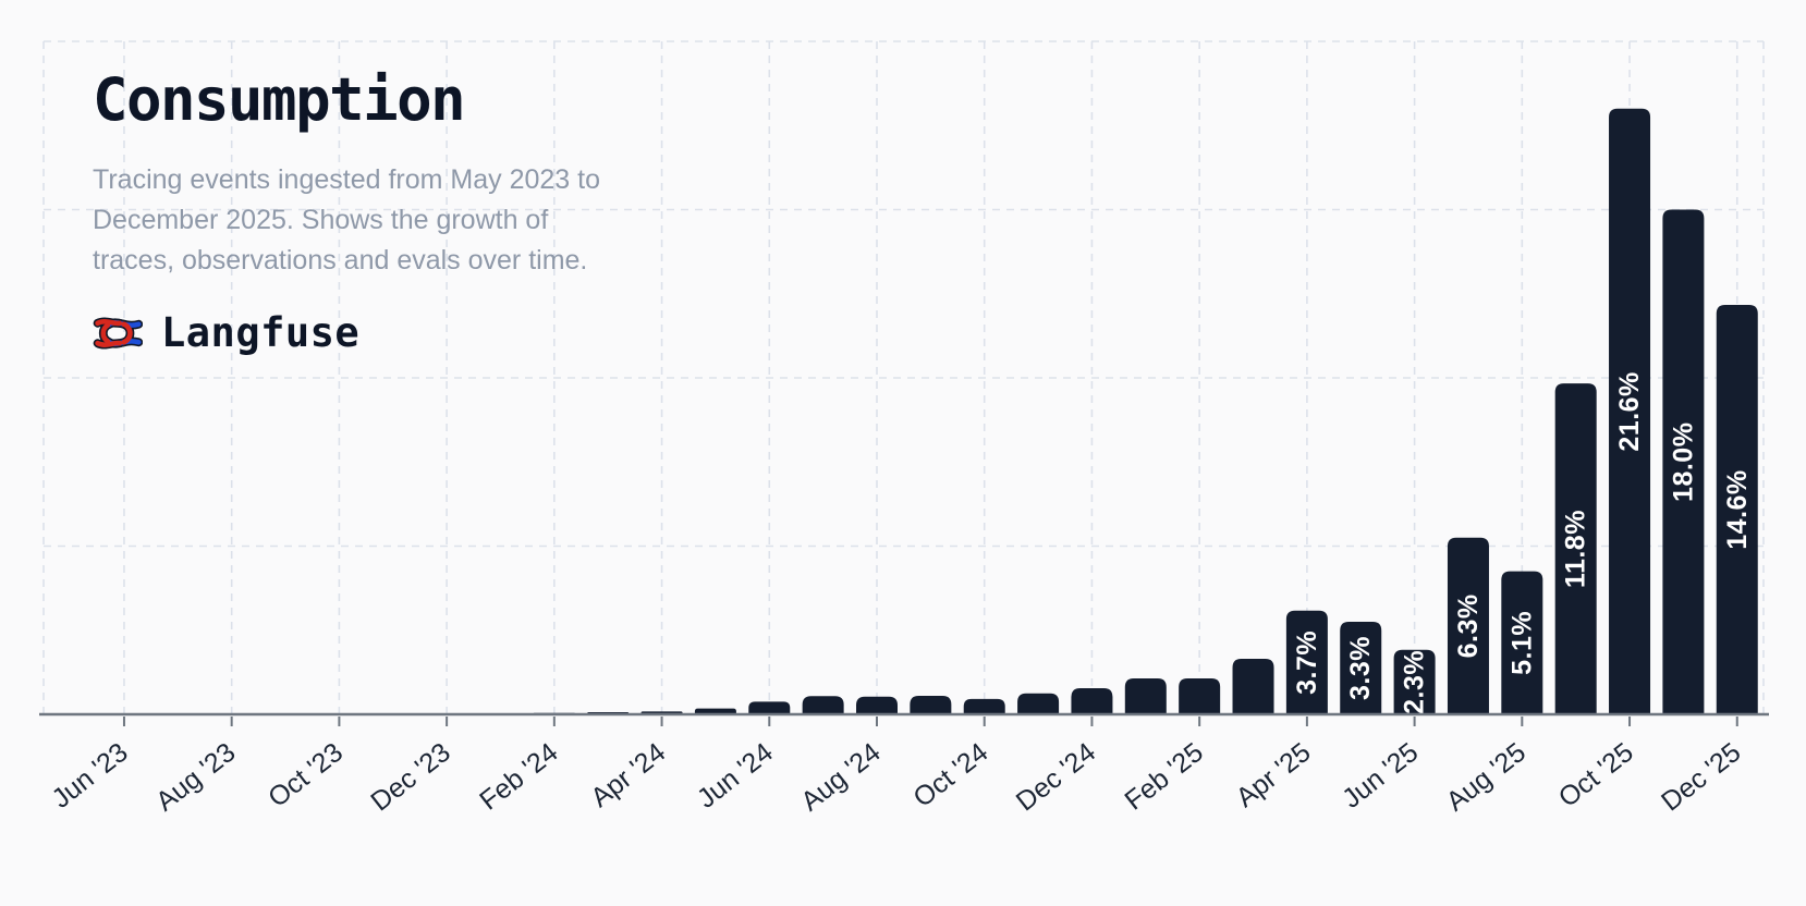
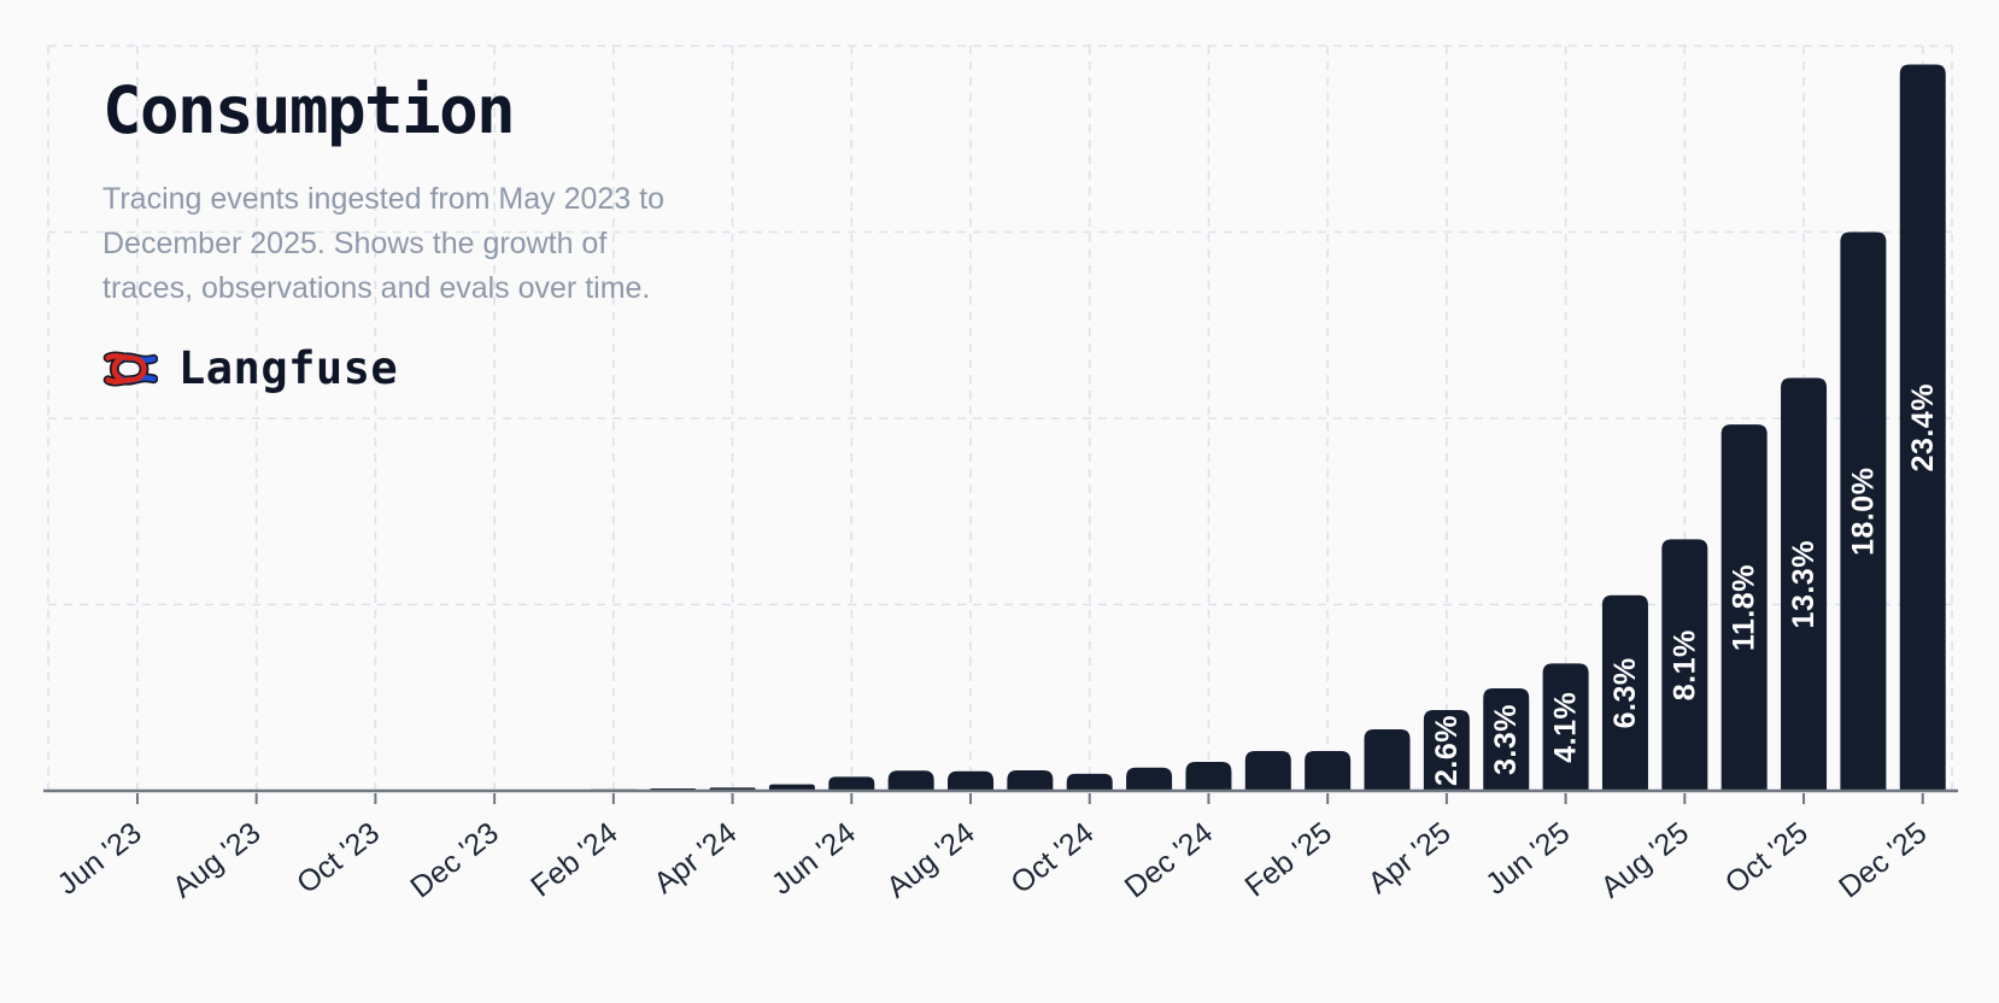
Apr '25: 3.7% -> 2.6%
Jun '25: 2.3% -> 4.1%
Aug '25: 5.1% -> 8.1%
Oct '25: 21.6% -> 13.3%
Dec '25: 14.6% -> 23.4%
